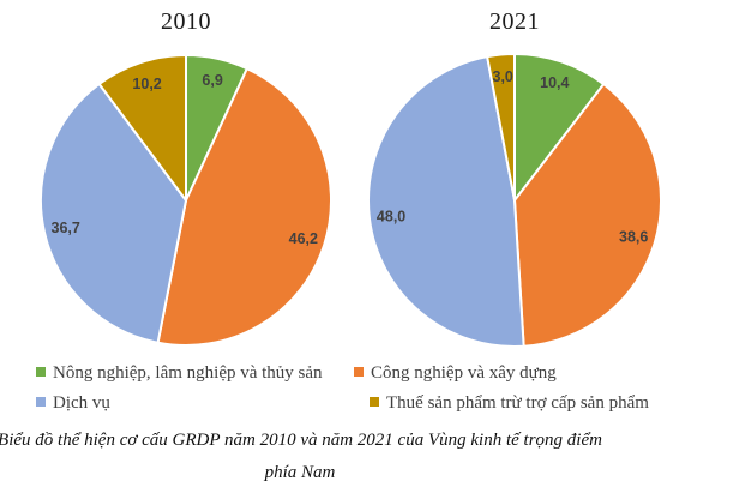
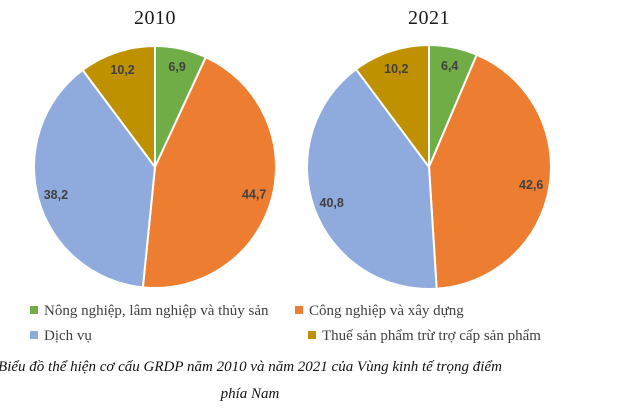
2010/Công nghiệp và xây dựng: 46,2 -> 44,7
2010/Dịch vụ: 36,7 -> 38,2
2021/Nông nghiệp, lâm nghiệp và thủy sản: 10,4 -> 6,4
2021/Công nghiệp và xây dựng: 38,6 -> 42,6
2021/Dịch vụ: 48,0 -> 40,8
2021/Thuế sản phẩm trừ trợ cấp sản phẩm: 3,0 -> 10,2
